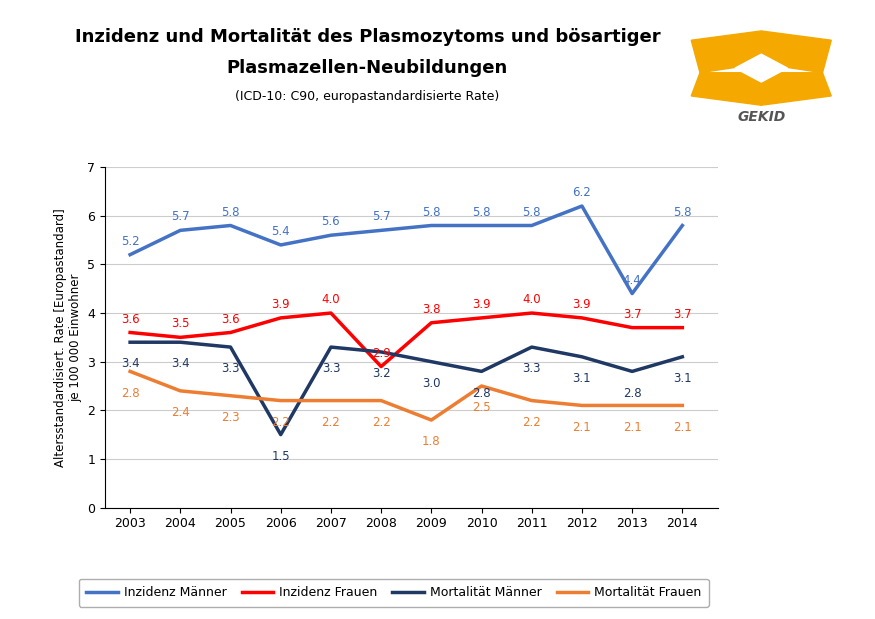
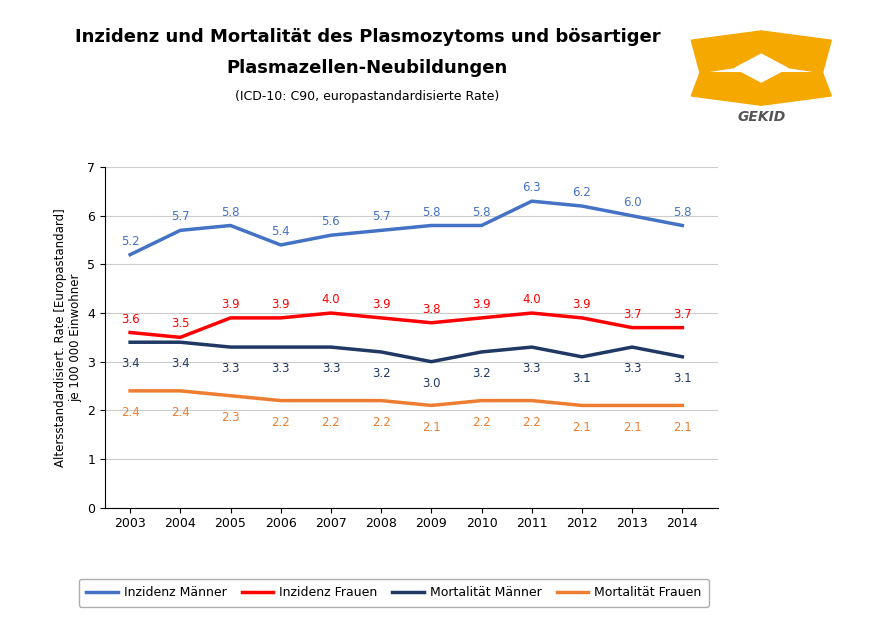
Mortalität Frauen/2003: 2.8 -> 2.4
Inzidenz Frauen/2005: 3.6 -> 3.9
Mortalität Männer/2006: 1.5 -> 3.3
Inzidenz Frauen/2008: 2.9 -> 3.9
Mortalität Frauen/2009: 1.8 -> 2.1
Mortalität Männer/2010: 2.8 -> 3.2
Mortalität Frauen/2010: 2.5 -> 2.2
Inzidenz Männer/2011: 5.8 -> 6.3
Inzidenz Männer/2013: 4.4 -> 6.0
Mortalität Männer/2013: 2.8 -> 3.3
